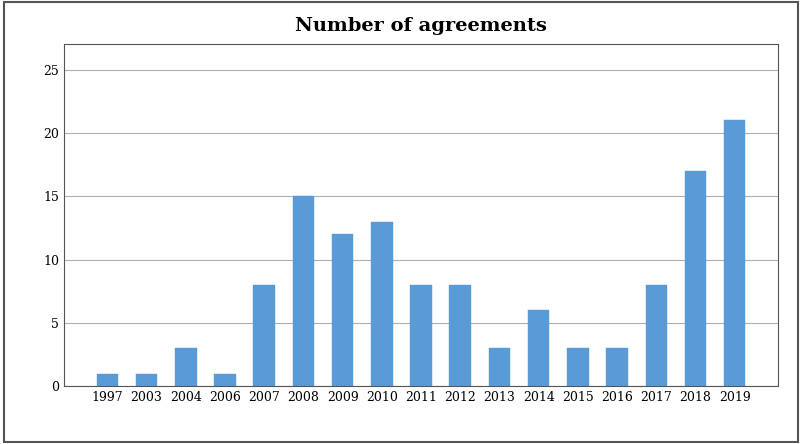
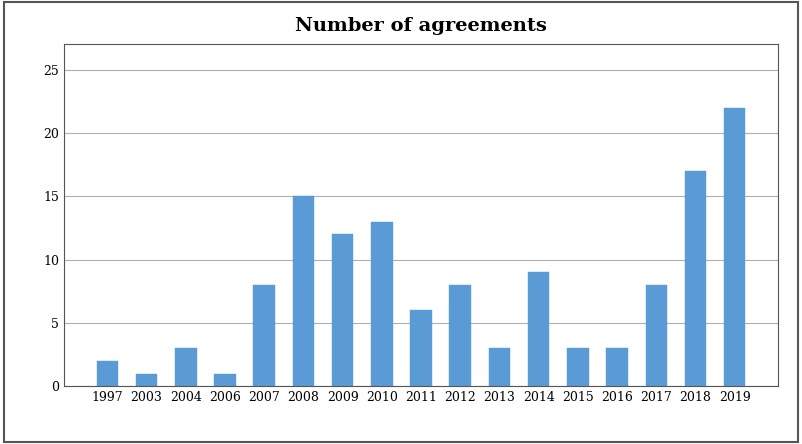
1997: 1 -> 2
2011: 8 -> 6
2014: 6 -> 9
2019: 21 -> 22
